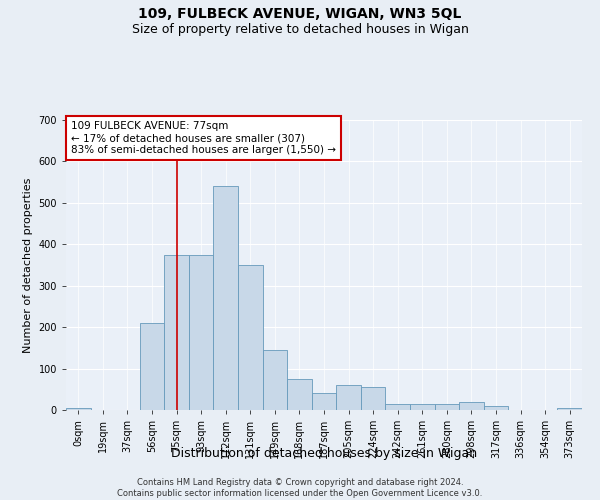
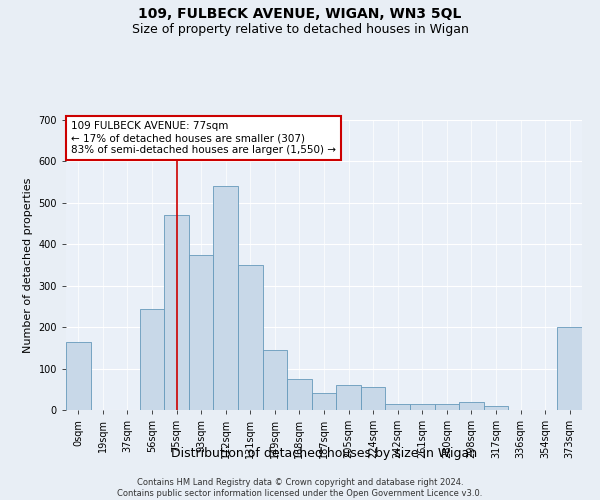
0sqm: 5 -> 165
56sqm: 210 -> 245
75sqm: 375 -> 470
373sqm: 5 -> 200
